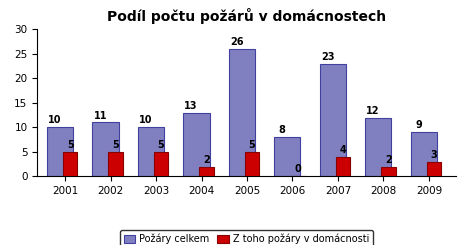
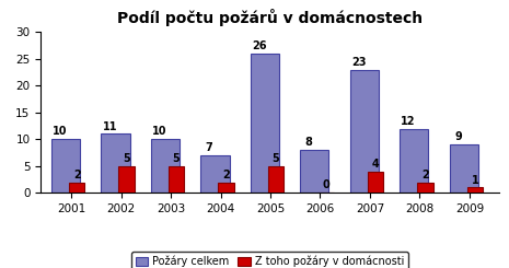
Z toho požáry v domácnosti/2001: 5 -> 2
Požáry celkem/2004: 13 -> 7
Z toho požáry v domácnosti/2009: 3 -> 1
